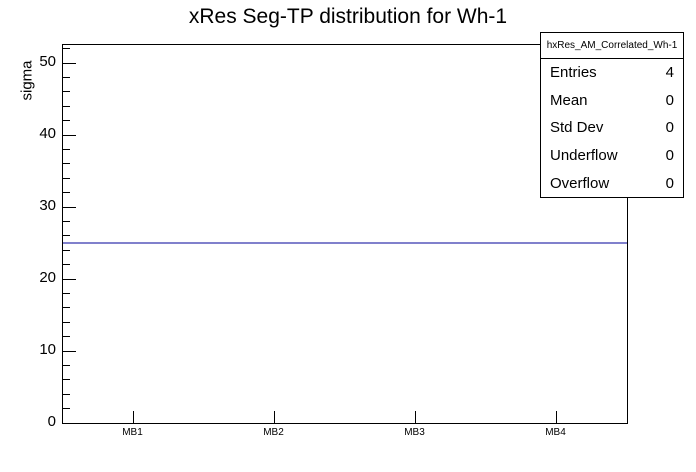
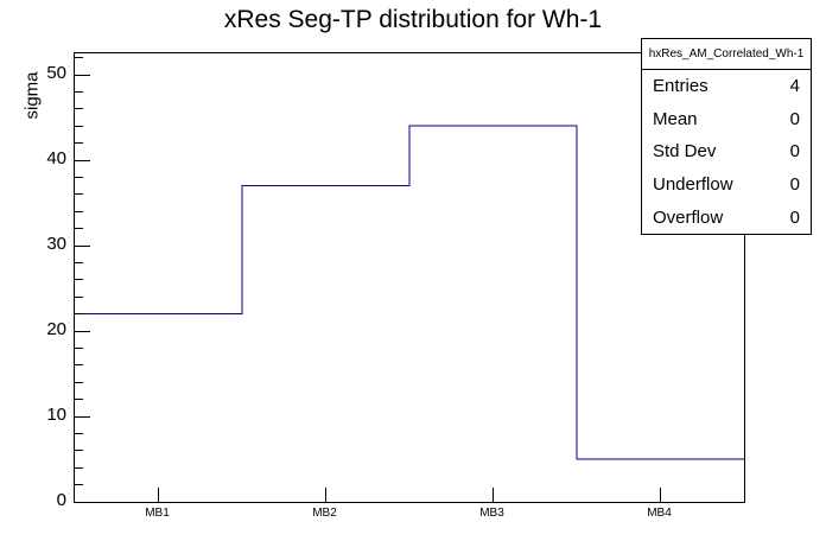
MB1: 25 -> 22
MB2: 25 -> 37
MB3: 25 -> 44
MB4: 25 -> 5
